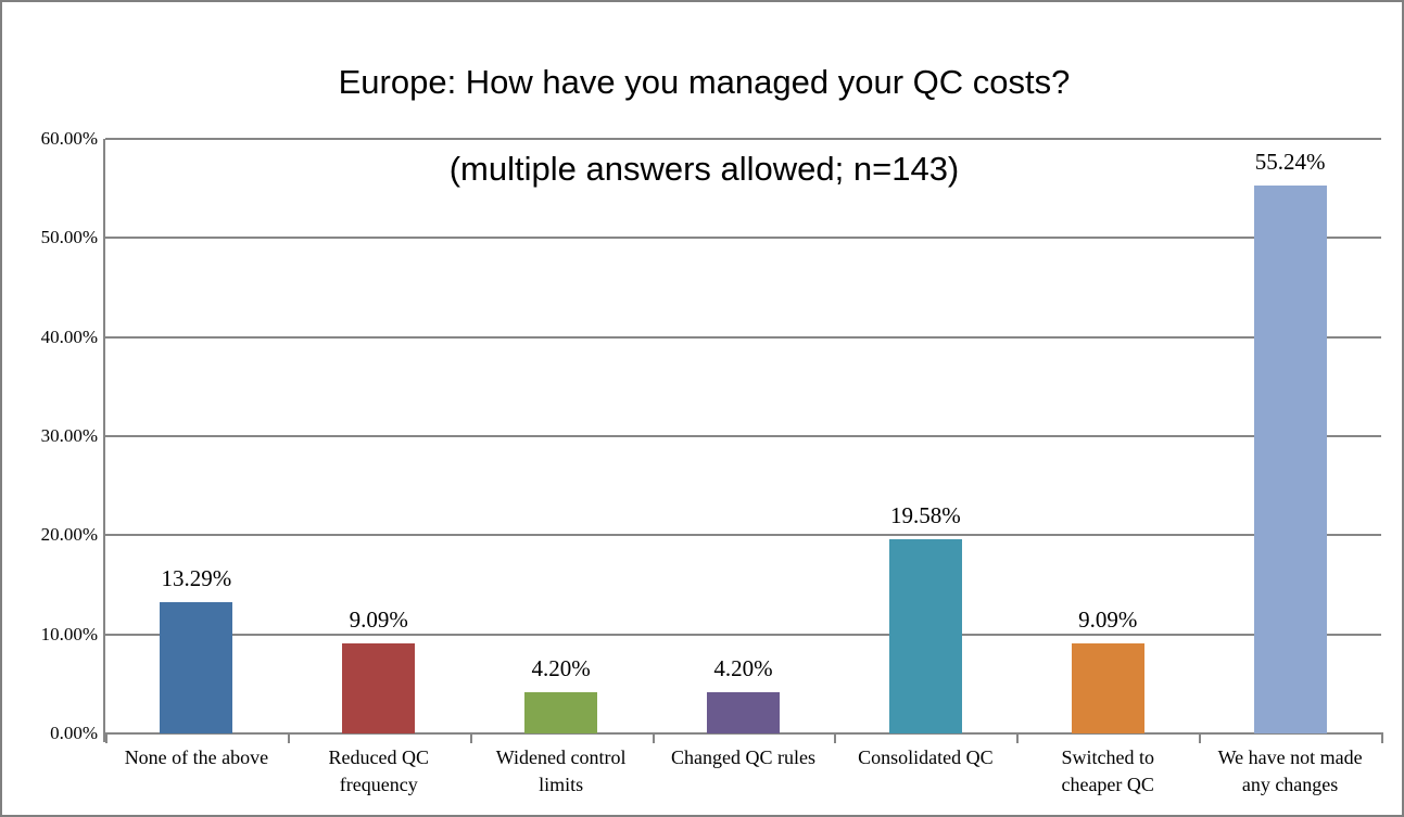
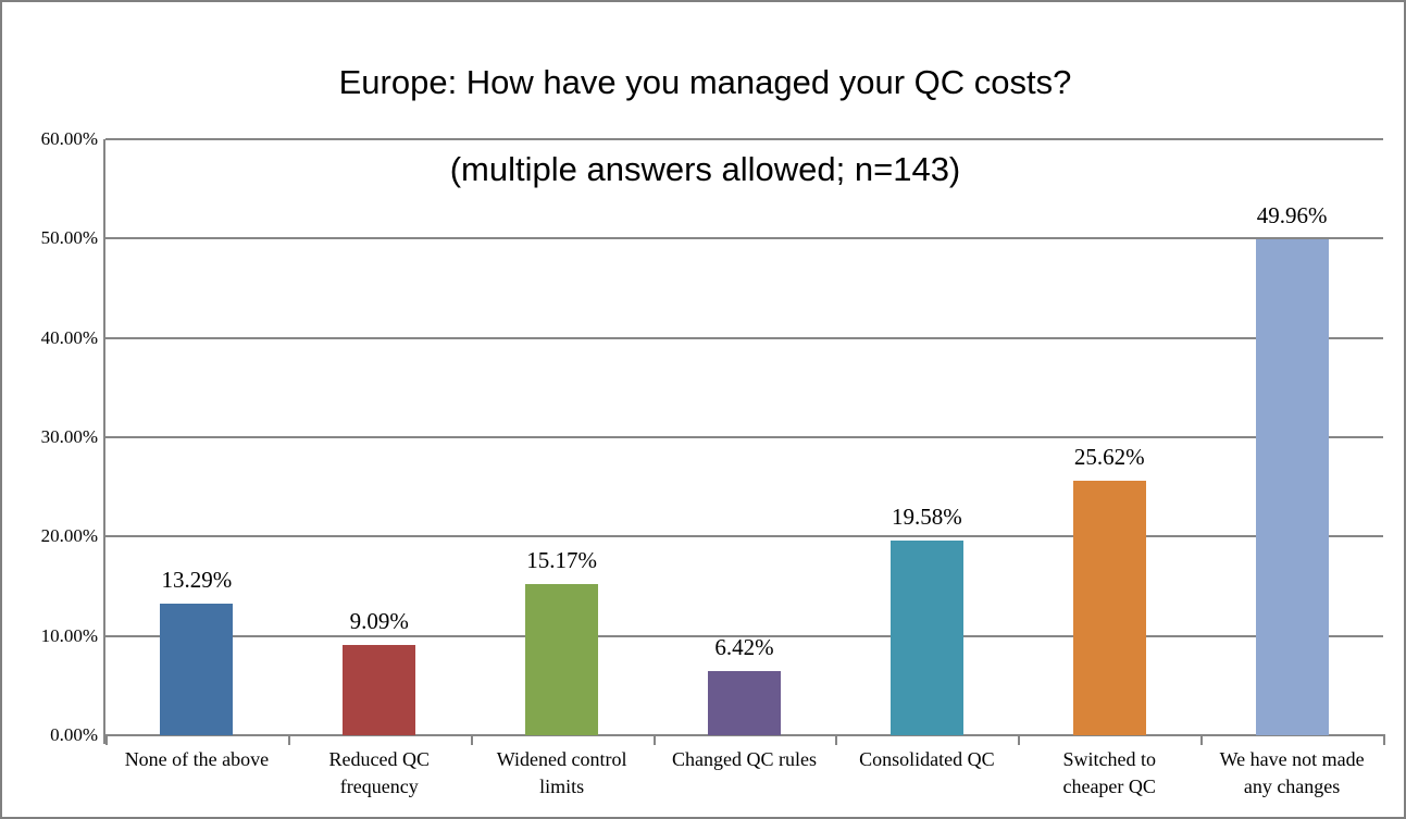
Widened control limits: 4.20% -> 15.17%
Changed QC rules: 4.20% -> 6.42%
Switched to cheaper QC: 9.09% -> 25.62%
We have not made any changes: 55.24% -> 49.96%
